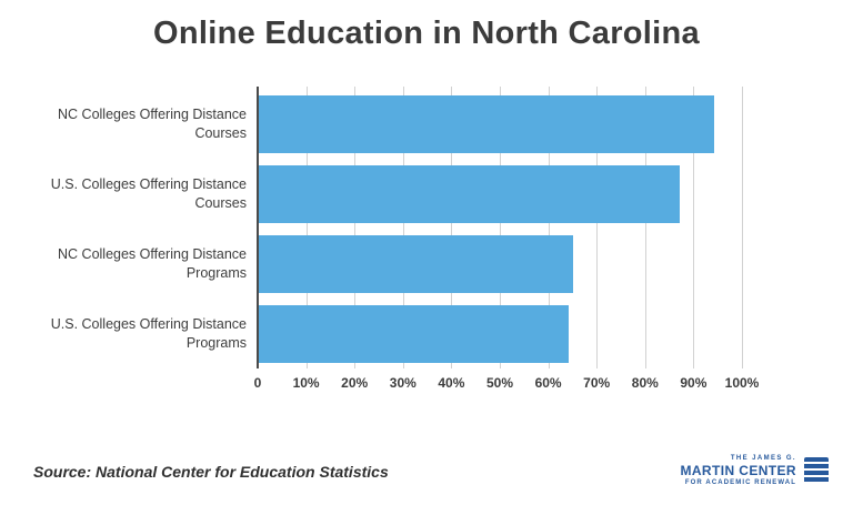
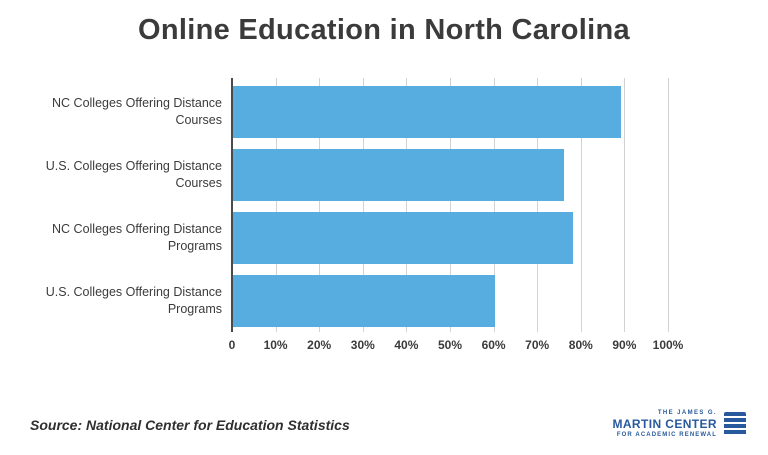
NC Colleges Offering Distance Courses: 94% -> 89%
U.S. Colleges Offering Distance Courses: 87% -> 76%
NC Colleges Offering Distance Programs: 65% -> 78%
U.S. Colleges Offering Distance Programs: 64% -> 60%
